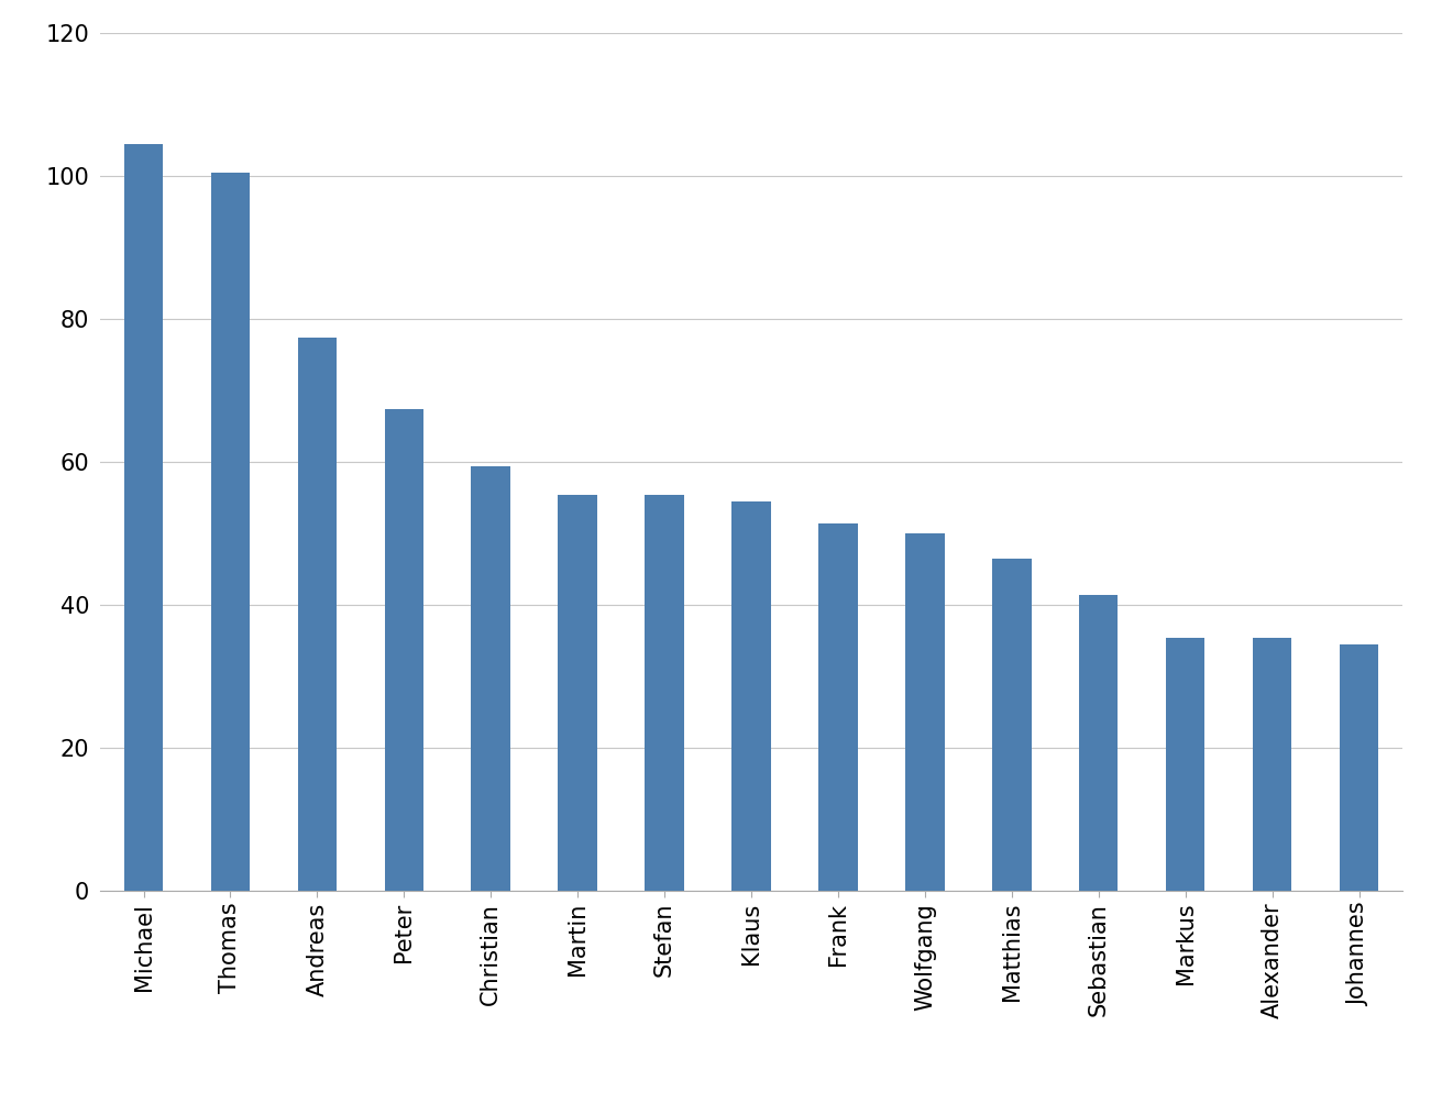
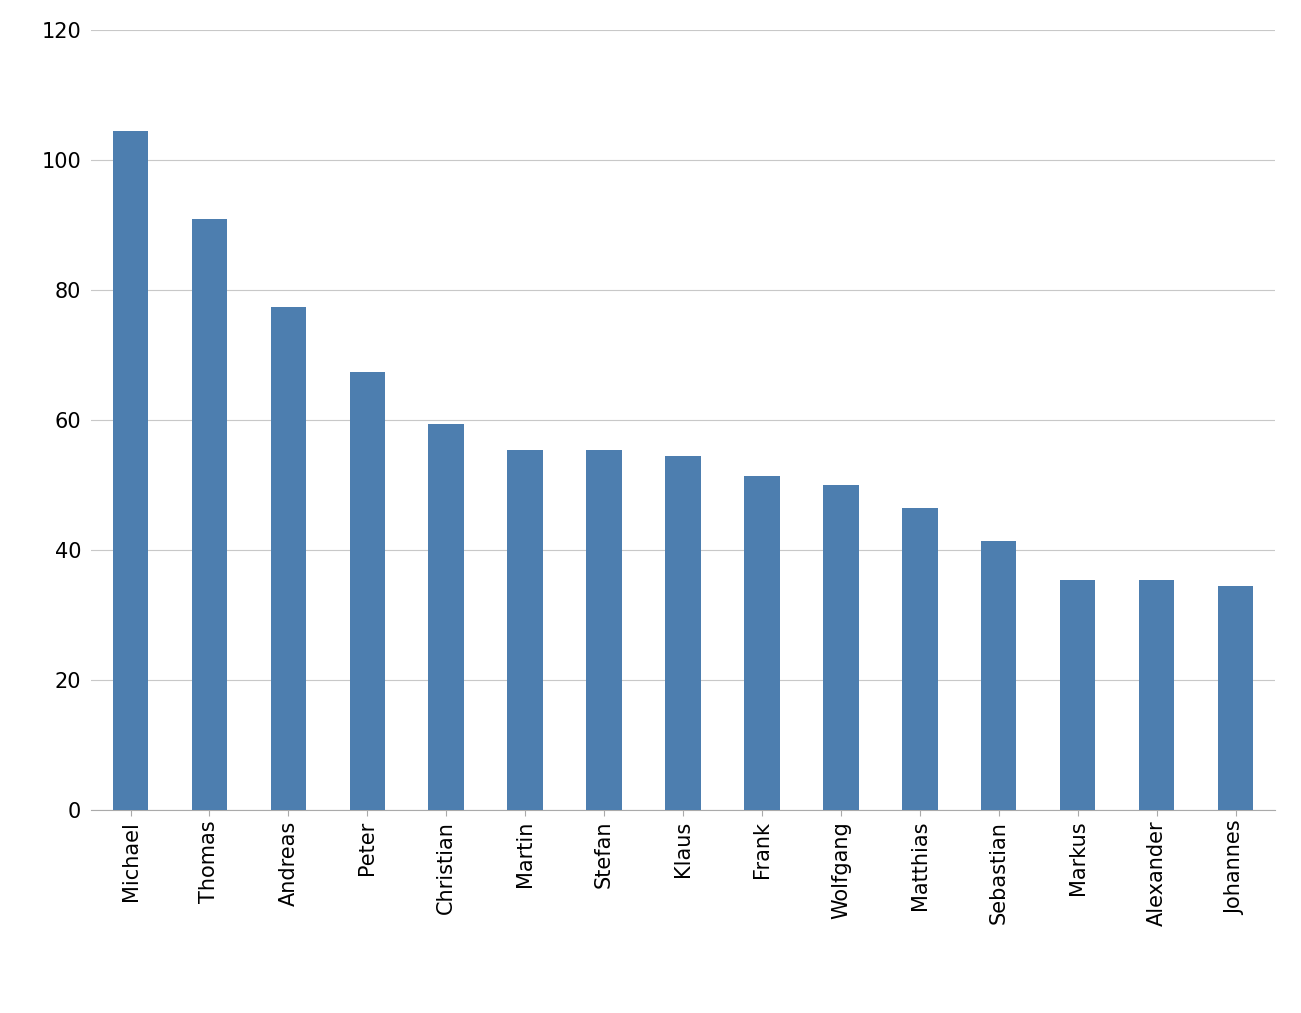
Thomas: 100.5 -> 91.0
